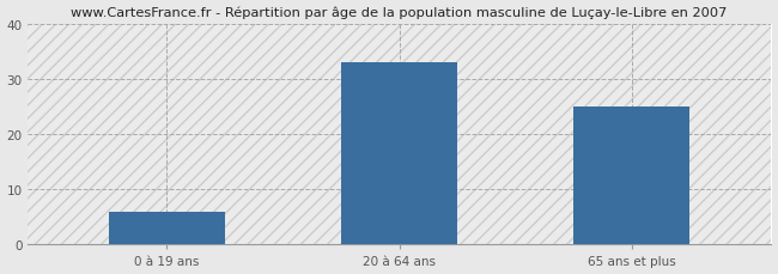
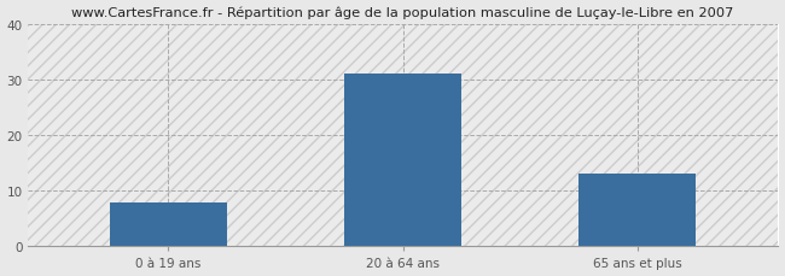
0 à 19 ans: 6 -> 8
20 à 64 ans: 33 -> 31
65 ans et plus: 25 -> 13
